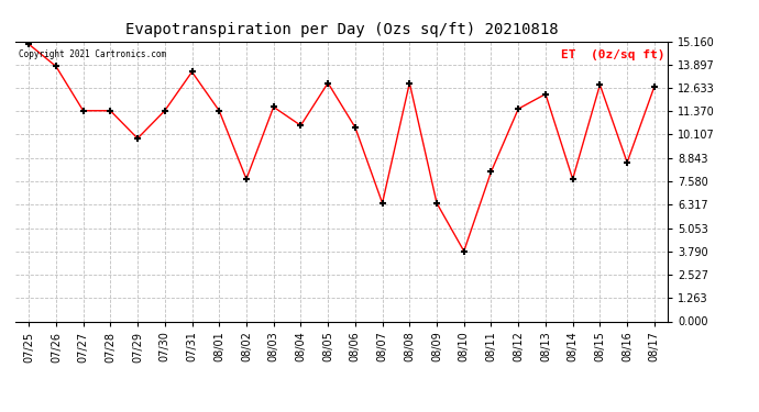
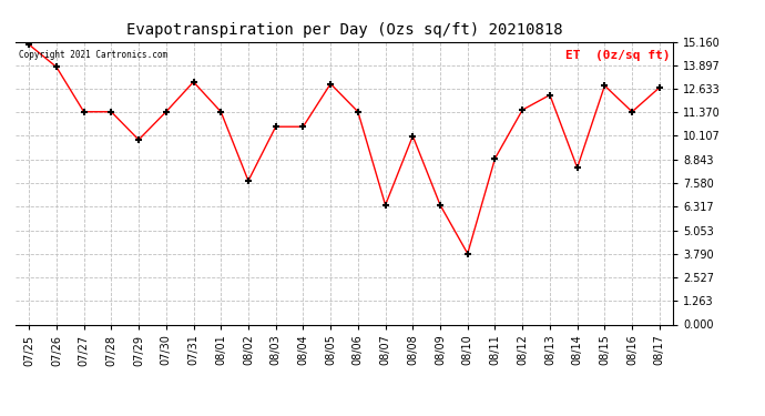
07/31: 13.5 -> 13.0
08/03: 11.6 -> 10.6
08/06: 10.5 -> 11.4
08/08: 12.9 -> 10.1
08/11: 8.1 -> 8.9
08/14: 7.7 -> 8.4
08/16: 8.6 -> 11.4
